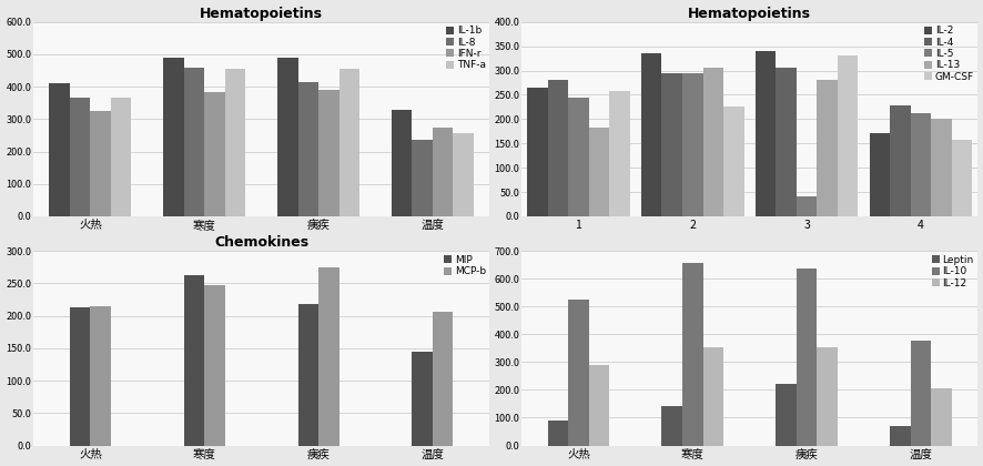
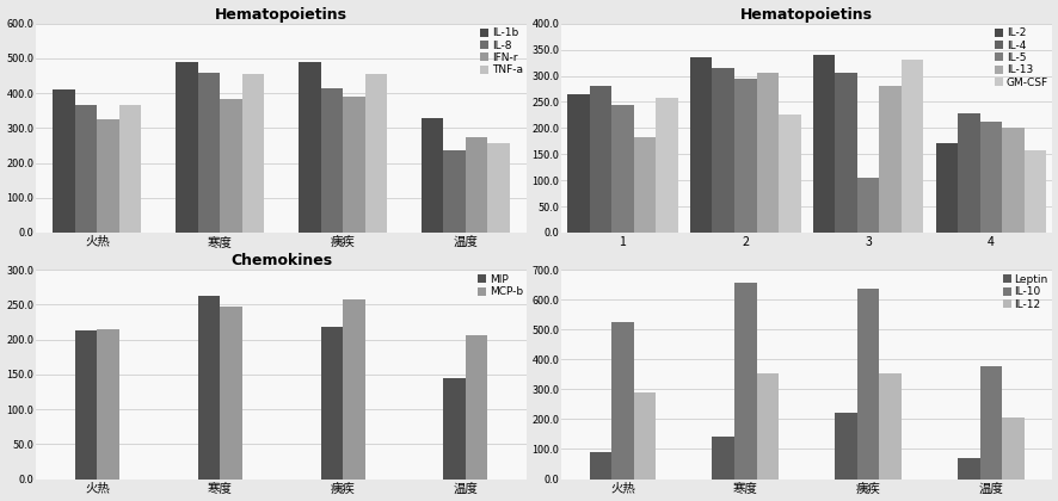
IL-4/2: 295 -> 315
IL-5/3: 40 -> 105
Chemokines/MCP-b/痍疾: 274 -> 257
